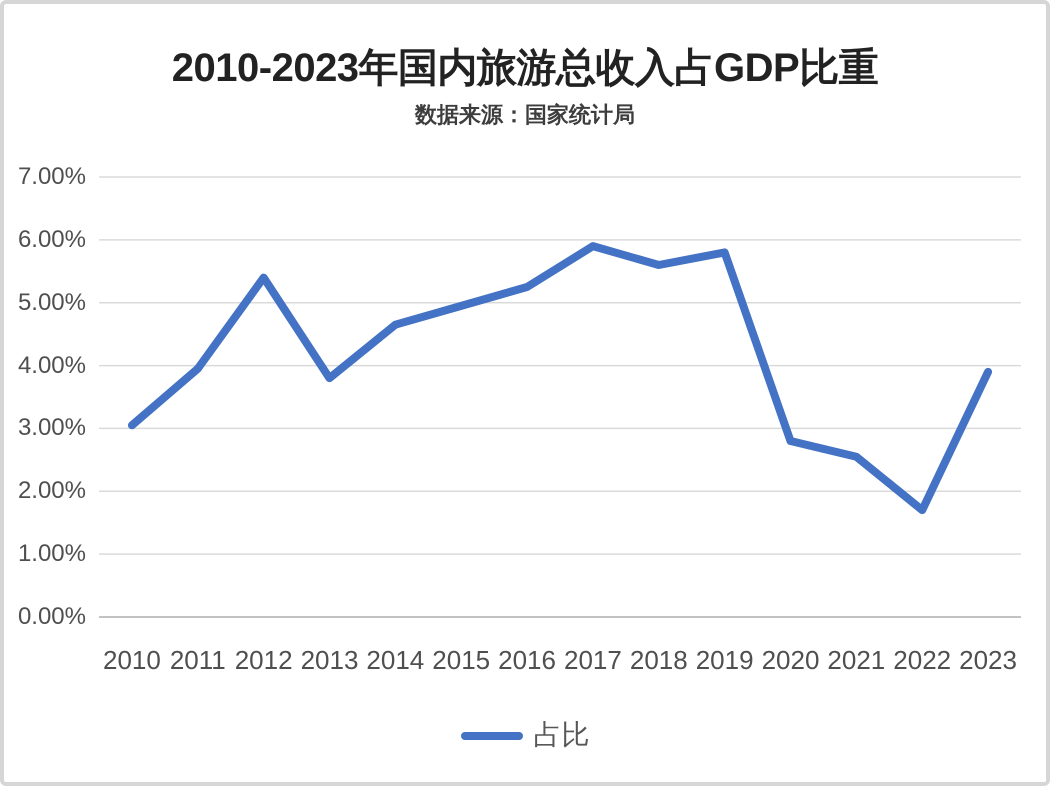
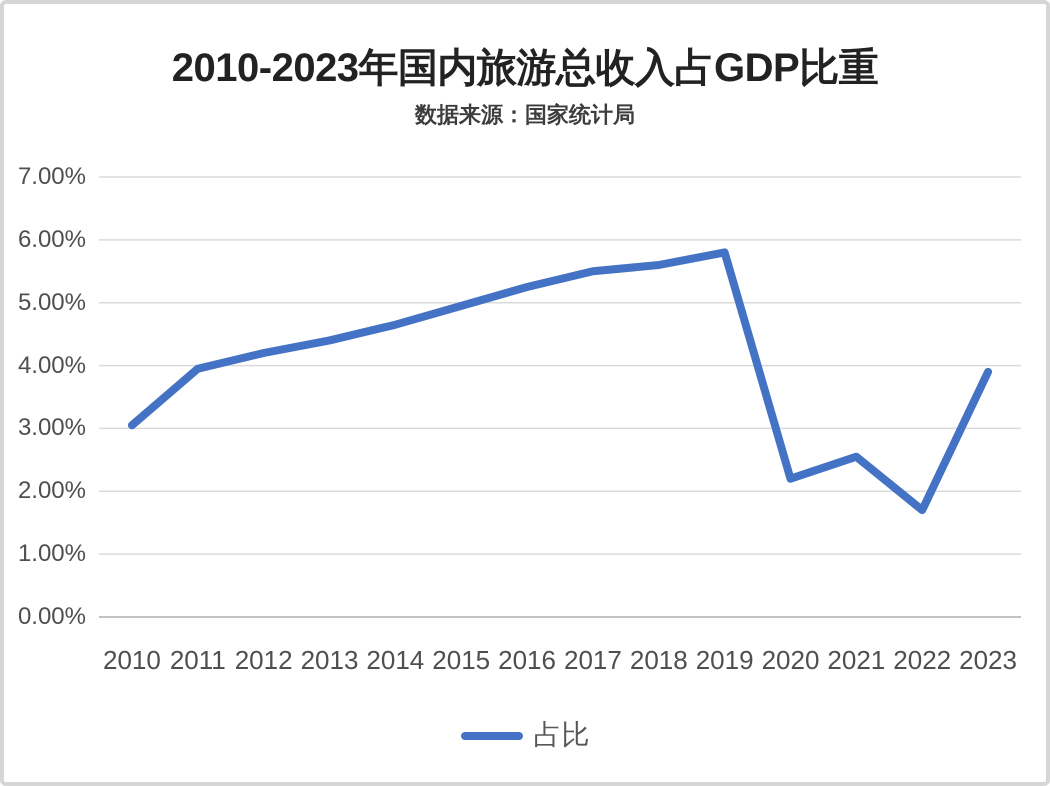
2012: 5.4% -> 4.2%
2013: 3.8% -> 4.4%
2017: 5.9% -> 5.5%
2020: 2.8% -> 2.2%
